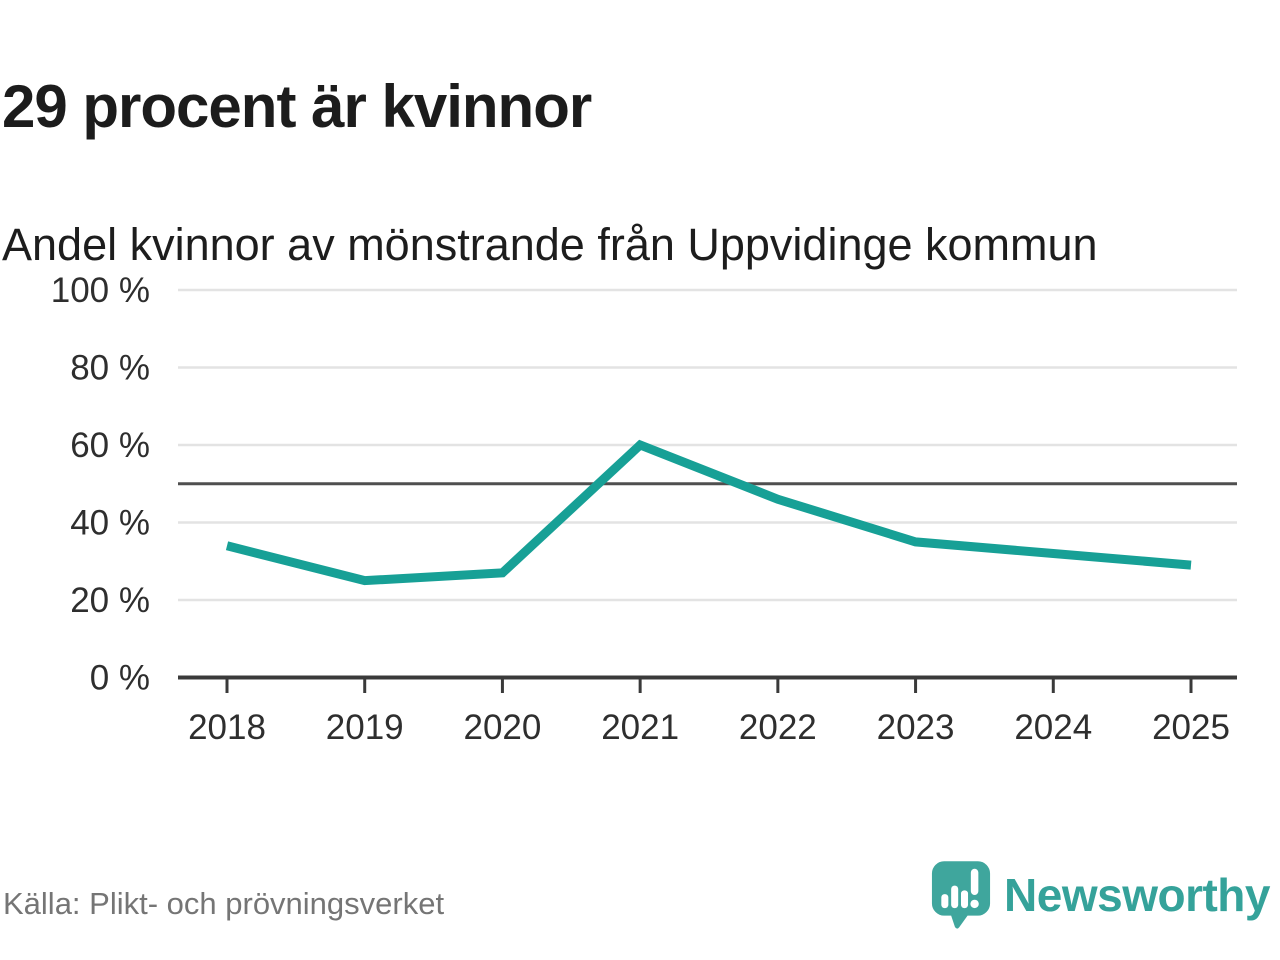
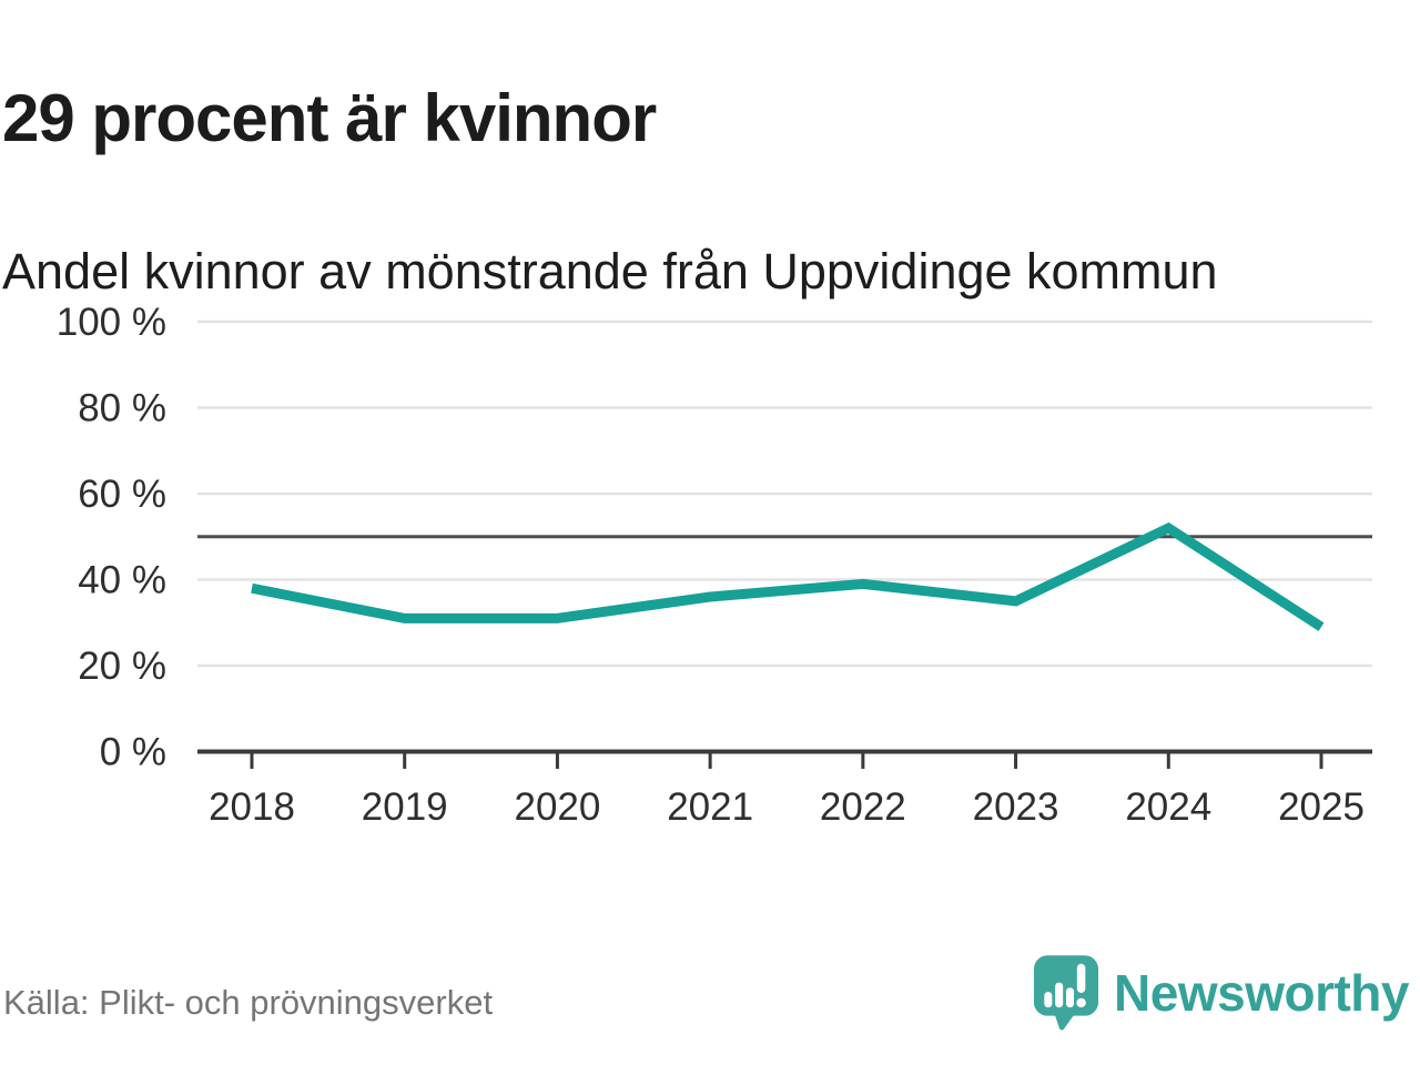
2018: 34% -> 38%
2019: 25% -> 31%
2020: 27% -> 31%
2021: 60% -> 36%
2022: 46% -> 39%
2024: 32% -> 52%
